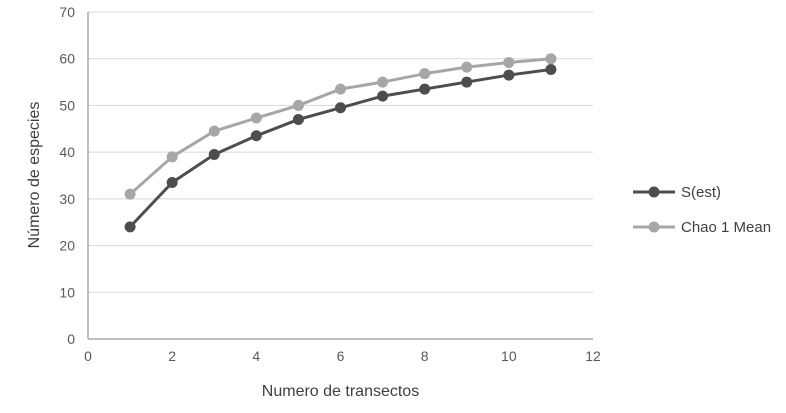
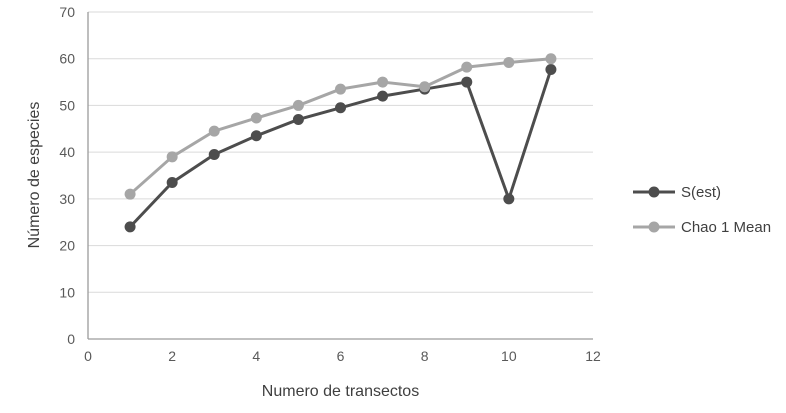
Chao 1 Mean/8: 57 -> 54
S(est)/10: 56 -> 30
